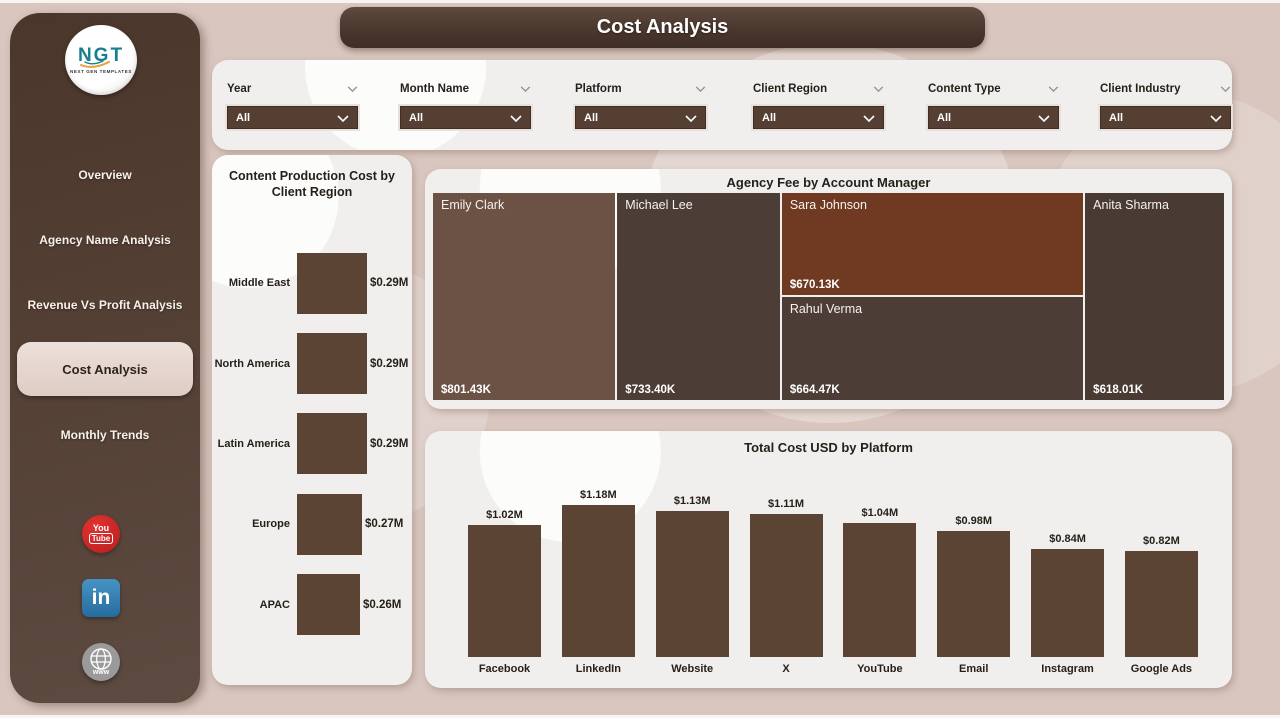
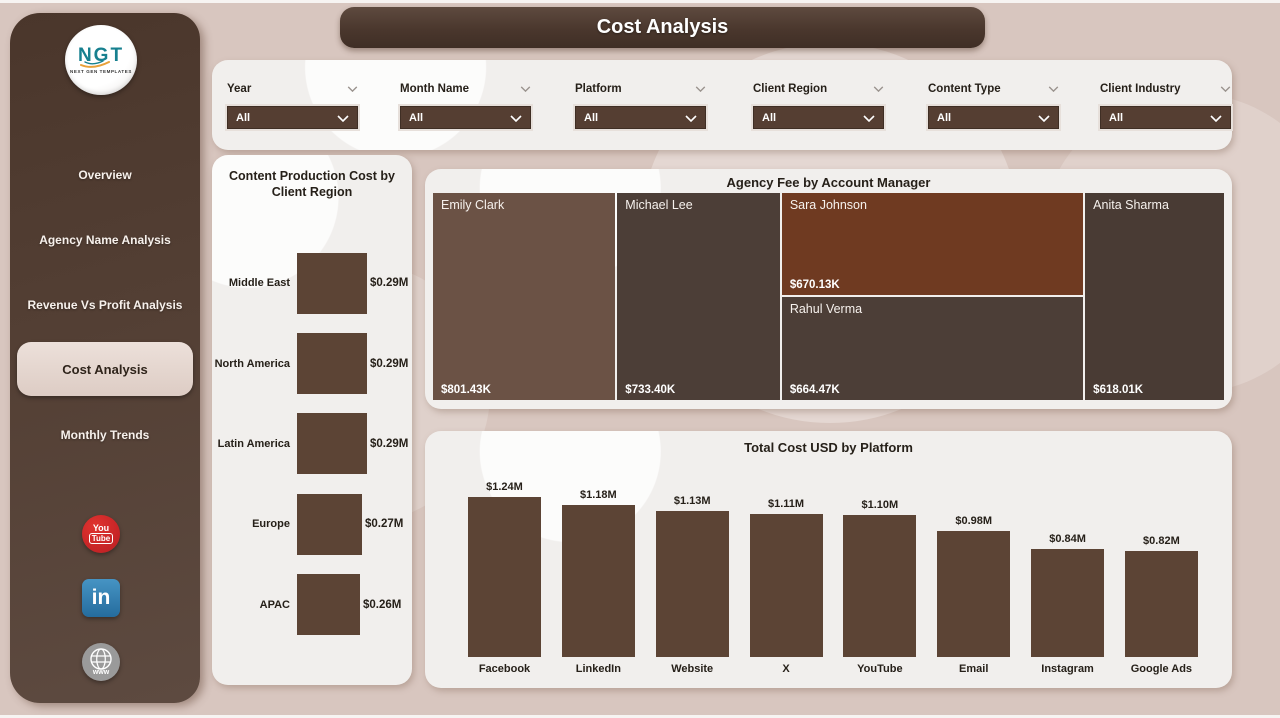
Total Cost USD by Platform/Facebook: $1.02M -> $1.24M
Total Cost USD by Platform/YouTube: $1.04M -> $1.10M
